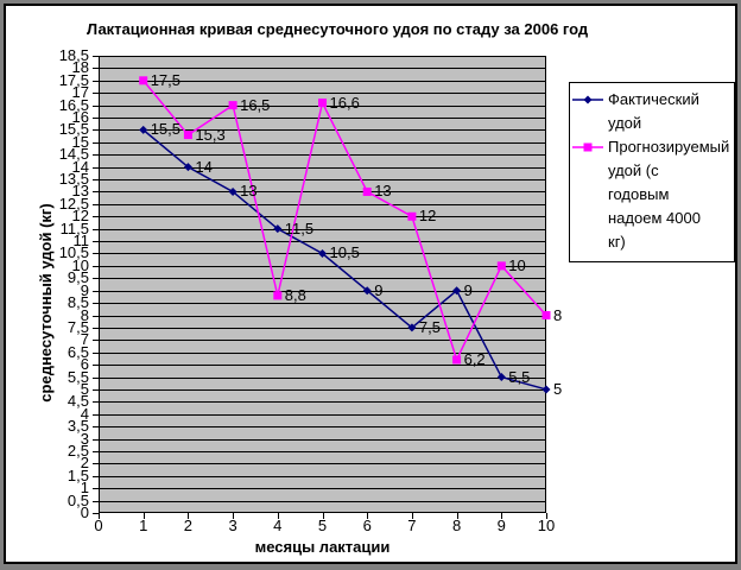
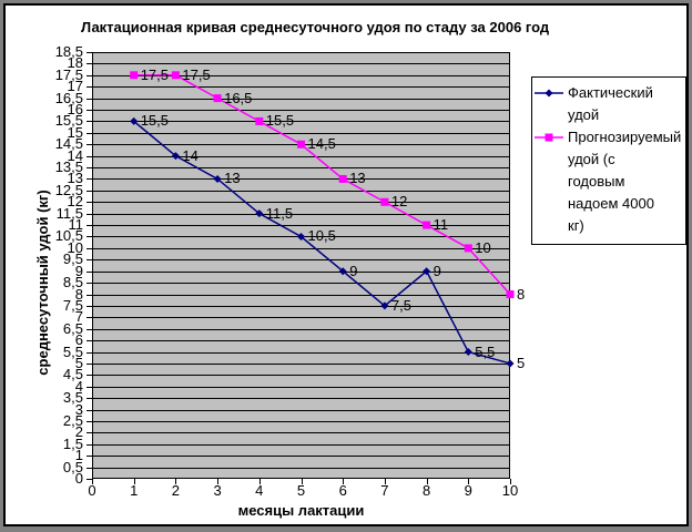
Прогнозируемый удой (с годовым надоем 4000 кг)/2: 15,3 -> 17,5
Прогнозируемый удой (с годовым надоем 4000 кг)/4: 8,8 -> 15,5
Прогнозируемый удой (с годовым надоем 4000 кг)/5: 16,6 -> 14,5
Прогнозируемый удой (с годовым надоем 4000 кг)/8: 6,2 -> 11
